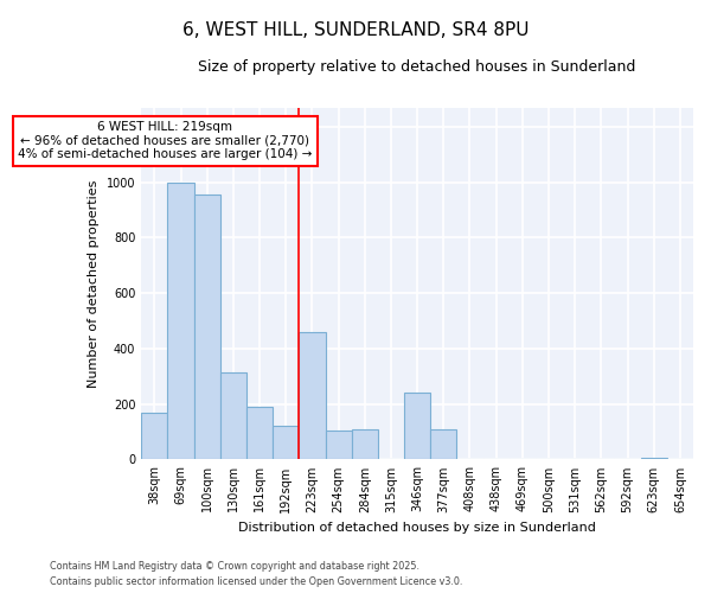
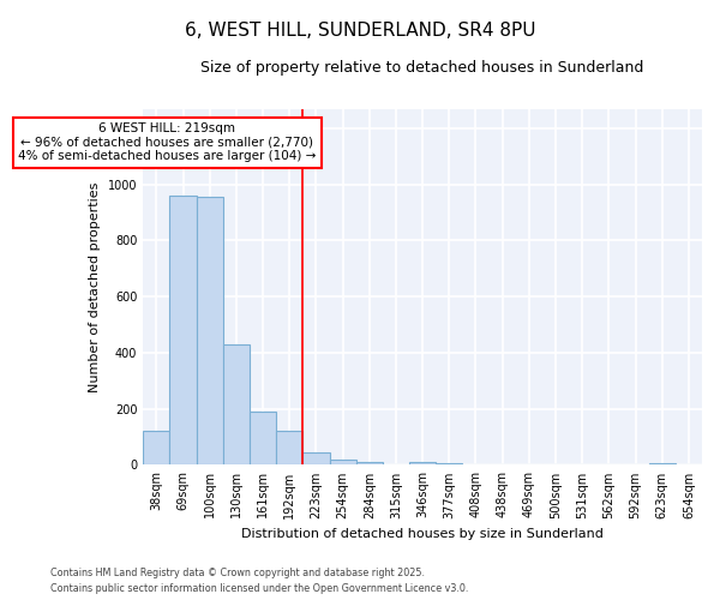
38sqm: 170 -> 120
69sqm: 1000 -> 960
130sqm: 315 -> 430
223sqm: 460 -> 45
254sqm: 105 -> 18
284sqm: 110 -> 12
346sqm: 240 -> 12
377sqm: 110 -> 5
